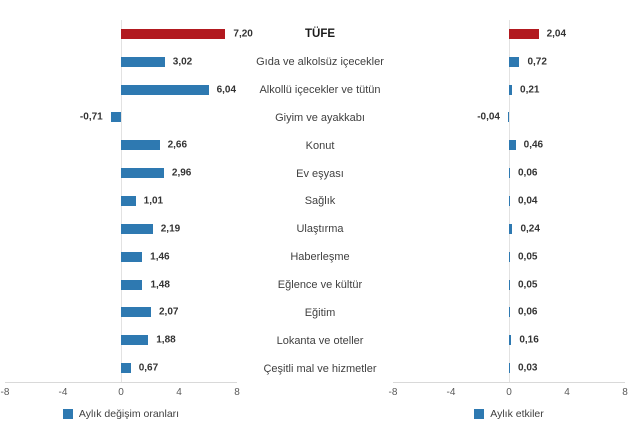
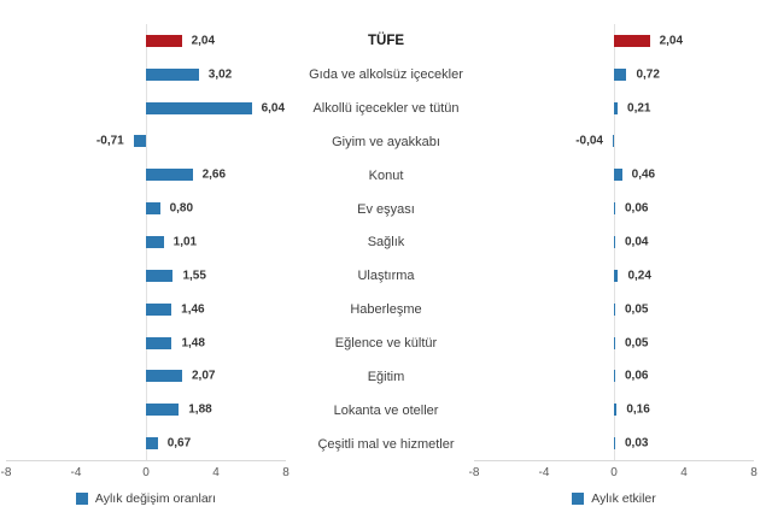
Aylık değişim oranları/TÜFE: 7,20 -> 2,04
Aylık değişim oranları/Ev eşyası: 2,96 -> 0,80
Aylık değişim oranları/Ulaştırma: 2,19 -> 1,55
